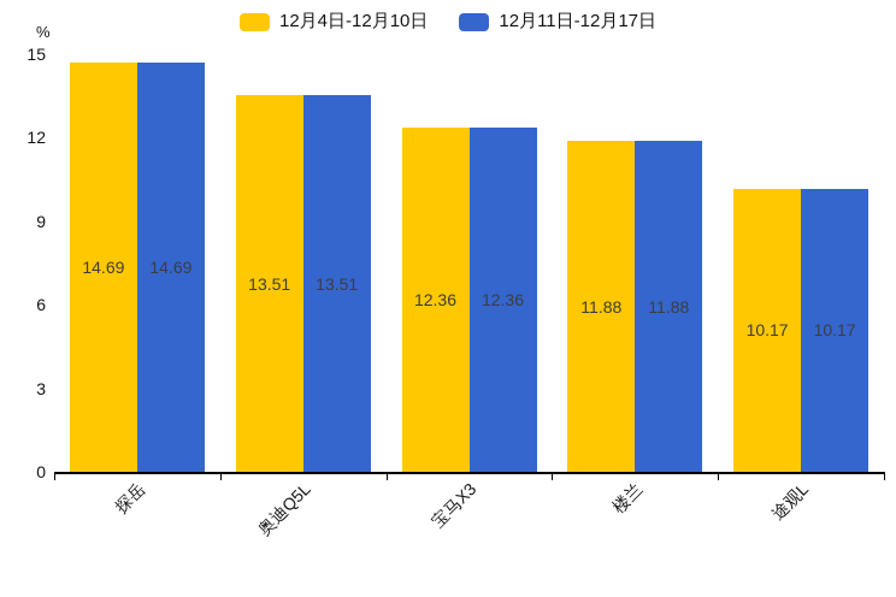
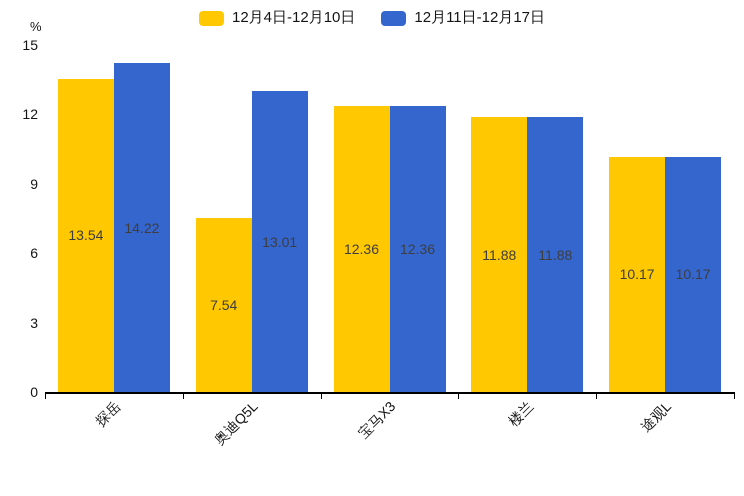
12月4日-12月10日/探岳: 14.69 -> 13.54
12月11日-12月17日/探岳: 14.69 -> 14.22
12月4日-12月10日/奥迪Q5L: 13.51 -> 7.54
12月11日-12月17日/奥迪Q5L: 13.51 -> 13.01
